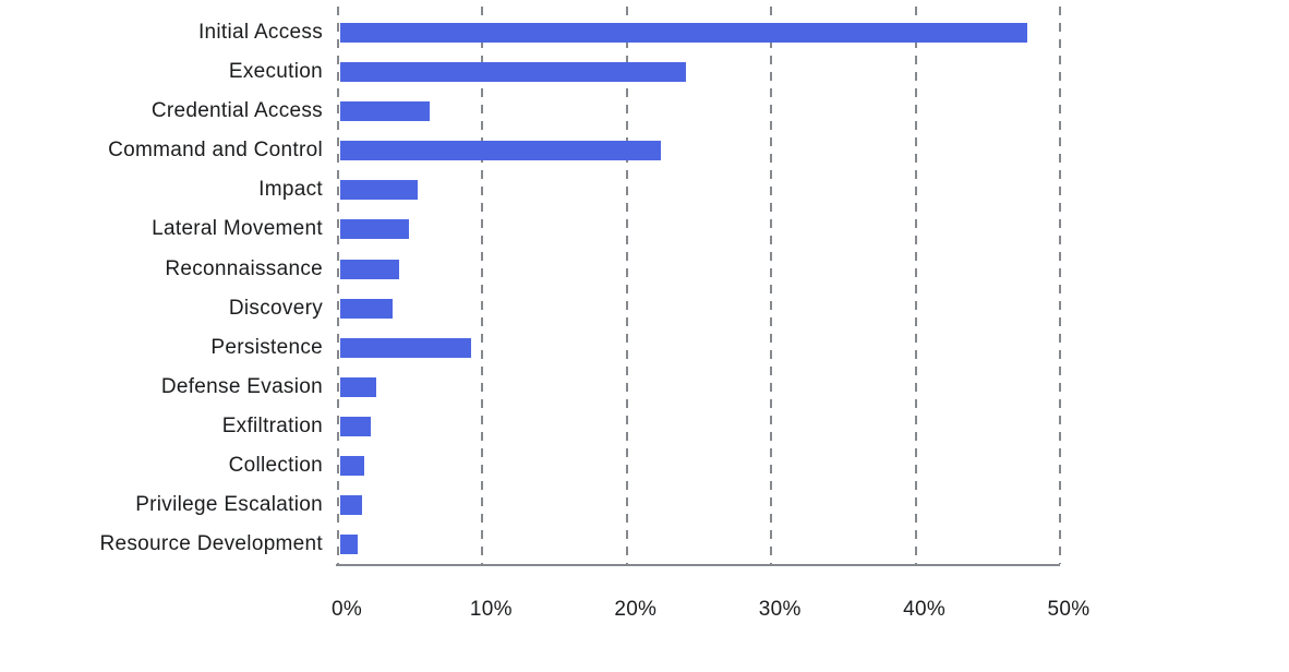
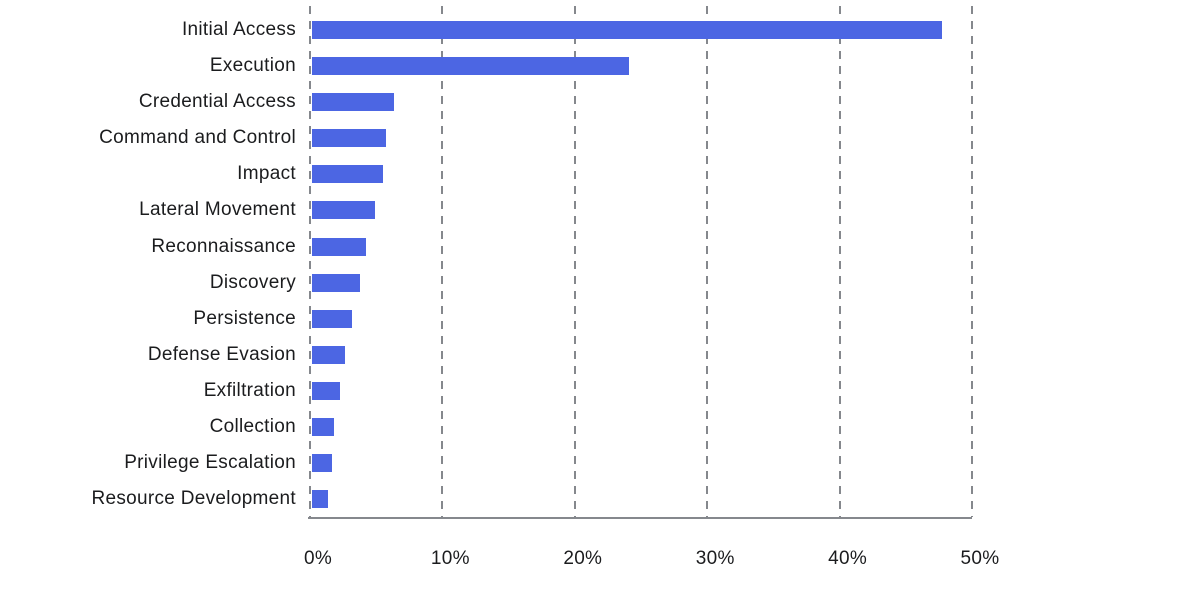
Command and Control: 22.3% -> 5.6%
Persistence: 9.1% -> 3.0%
